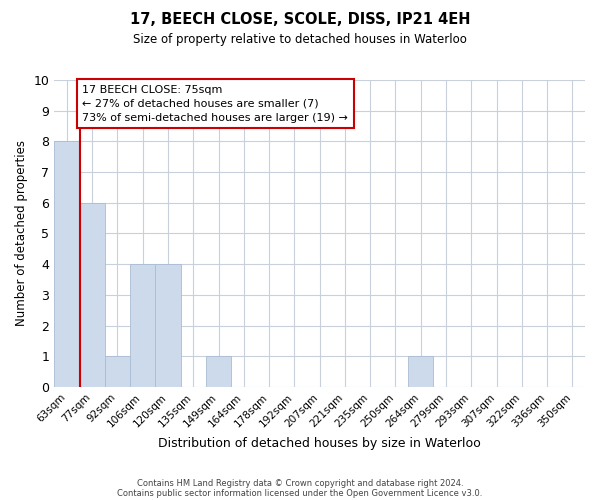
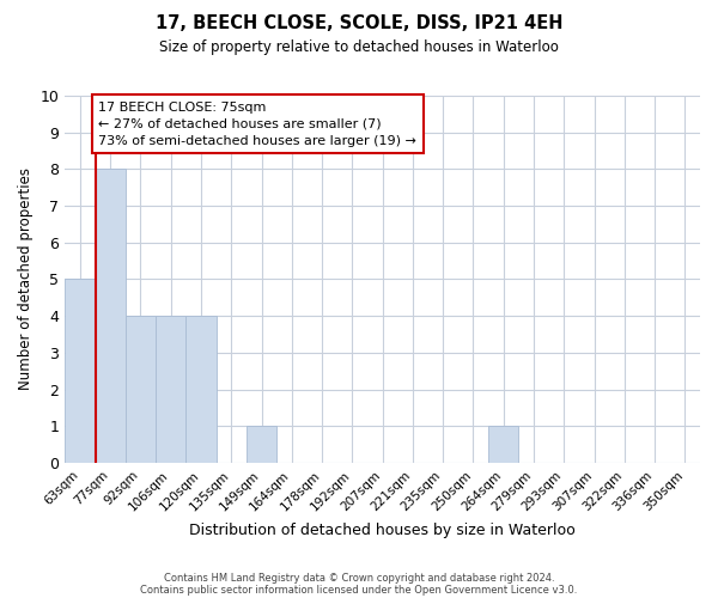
63sqm: 8 -> 5
77sqm: 6 -> 8
92sqm: 1 -> 4
